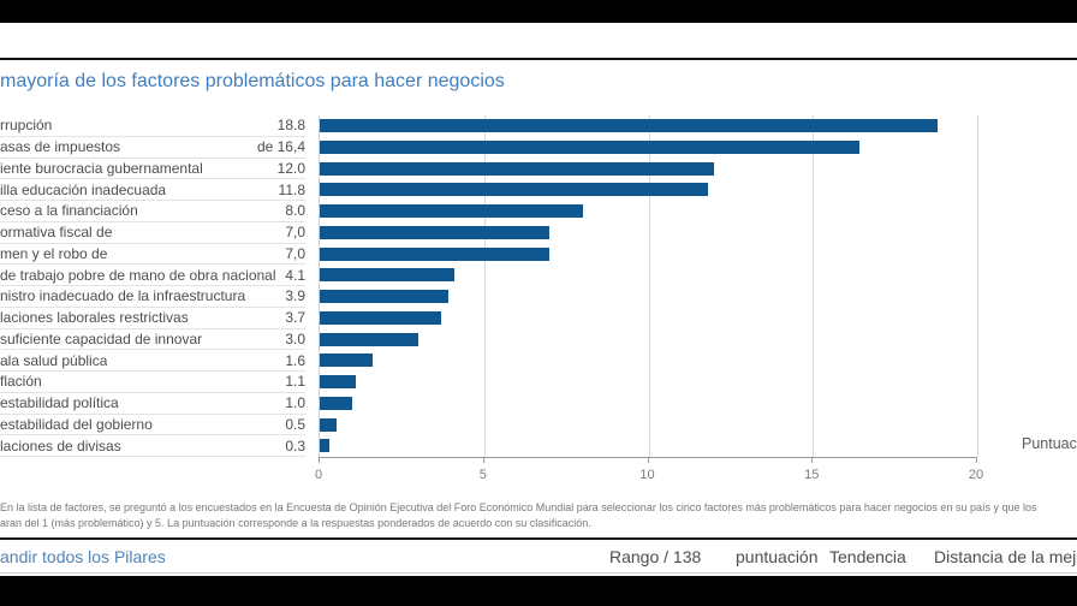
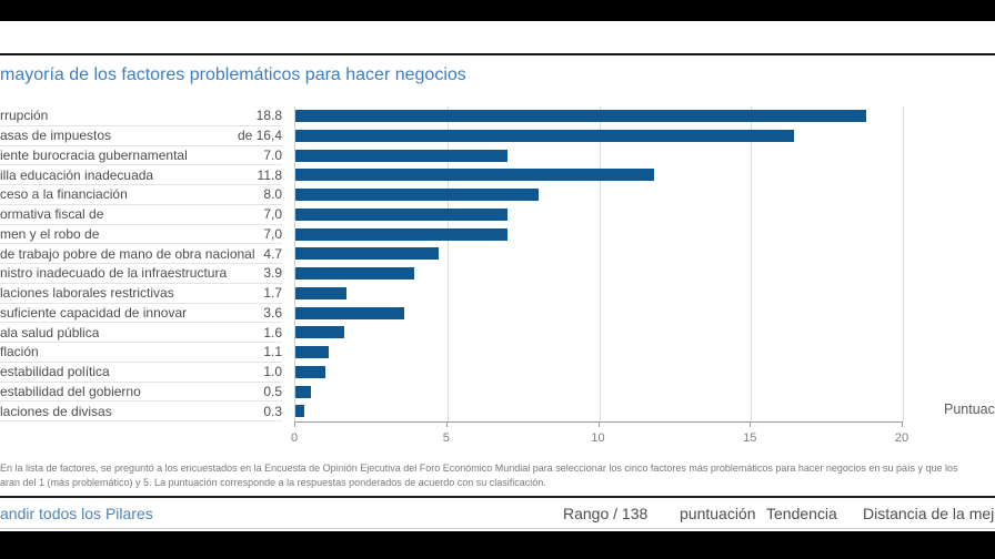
iente burocracia gubernamental: 12.0 -> 7.0
de trabajo pobre de mano de obra nacional: 4.1 -> 4.7
laciones laborales restrictivas: 3.7 -> 1.7
suficiente capacidad de innovar: 3.0 -> 3.6
